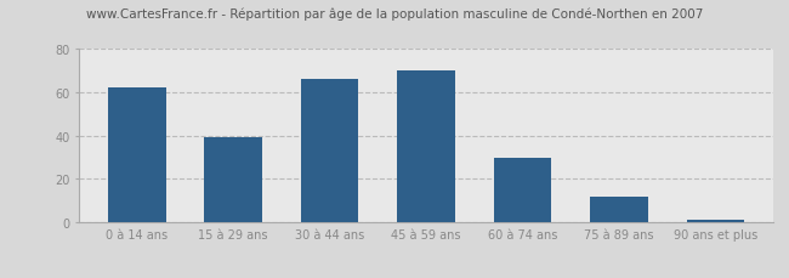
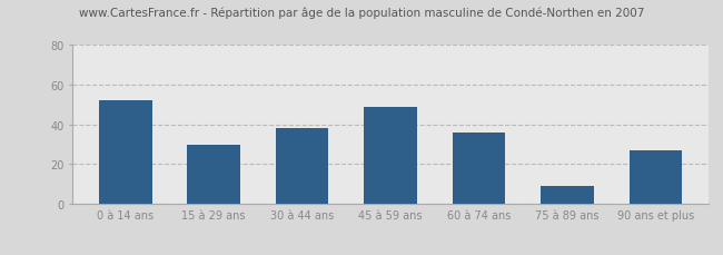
0 à 14 ans: 62 -> 52
15 à 29 ans: 39 -> 30
30 à 44 ans: 66 -> 38
45 à 59 ans: 70 -> 49
60 à 74 ans: 30 -> 36
75 à 89 ans: 12 -> 9
90 ans et plus: 1 -> 27
